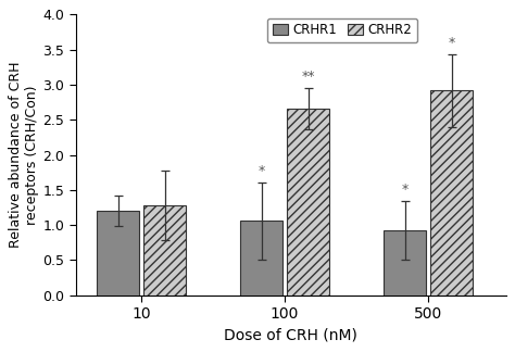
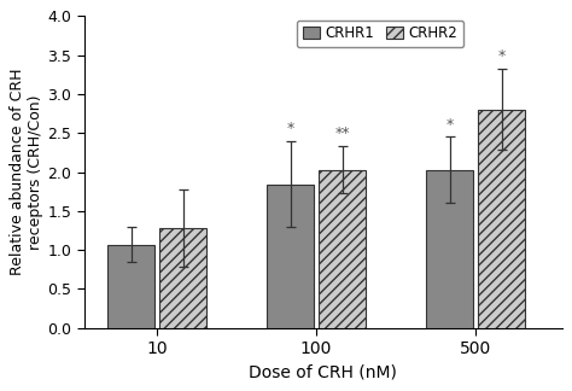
CRHR1/10: 1.20 -> 1.07
CRHR1/100: 1.06 -> 1.84
CRHR2/100: 2.66 -> 2.03
CRHR1/500: 0.92 -> 2.03
CRHR2/500: 2.92 -> 2.80
